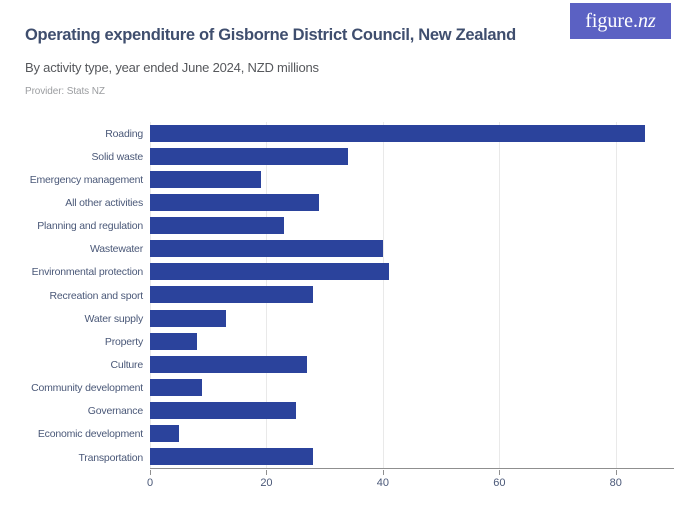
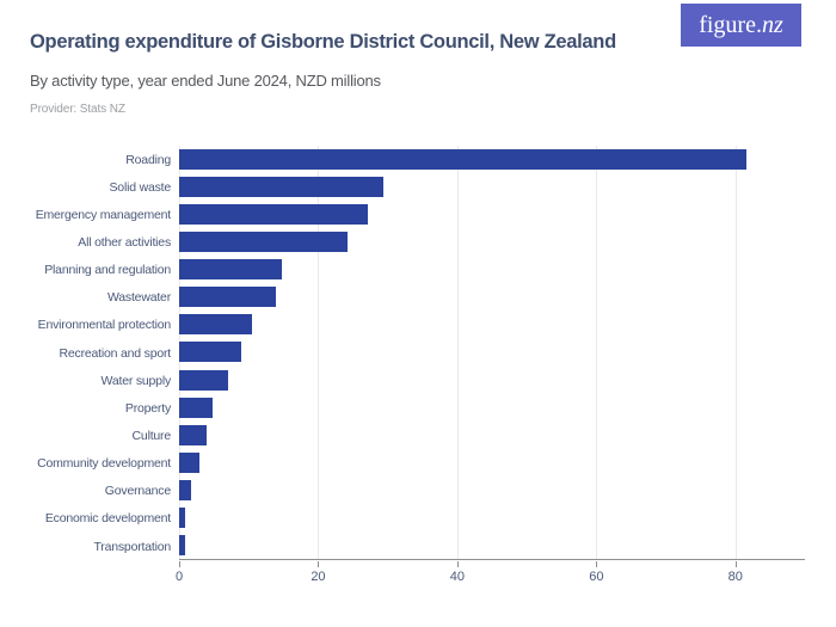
Roading: 85 -> 82
Solid waste: 34 -> 29
Emergency management: 19 -> 27
All other activities: 29 -> 24
Planning and regulation: 23 -> 15
Wastewater: 40 -> 14
Environmental protection: 41 -> 10
Recreation and sport: 28 -> 9
Water supply: 13 -> 7
Property: 8 -> 5
Culture: 27 -> 4
Community development: 9 -> 3
Governance: 25 -> 2
Economic development: 5 -> 1
Transportation: 28 -> 1
